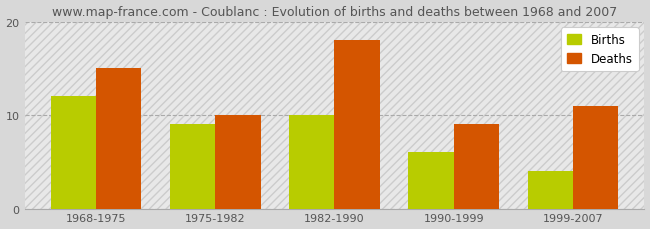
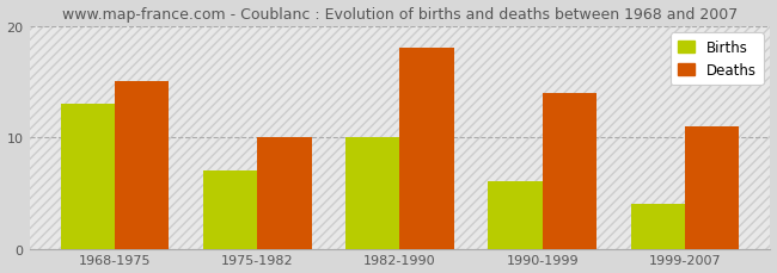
Births/1968-1975: 12 -> 13
Births/1975-1982: 9 -> 7
Deaths/1990-1999: 9 -> 14
